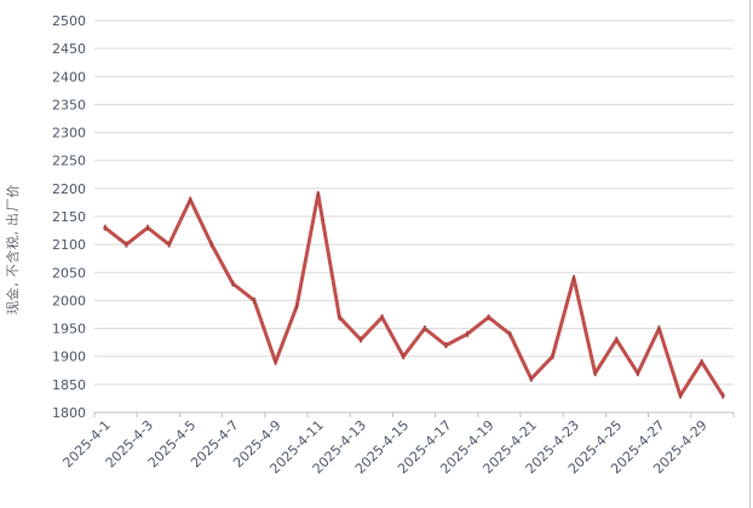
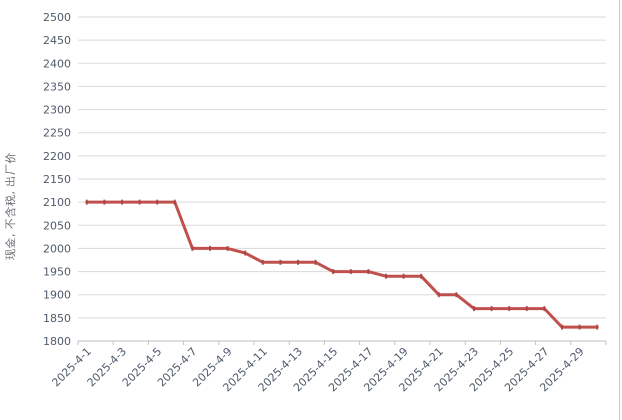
2025-4-1: 2130 -> 2100
2025-4-3: 2130 -> 2100
2025-4-5: 2180 -> 2100
2025-4-7: 2030 -> 2000
2025-4-9: 1890 -> 2000
2025-4-11: 2190 -> 1970
2025-4-13: 1930 -> 1970
2025-4-15: 1900 -> 1950
2025-4-17: 1920 -> 1950
2025-4-19: 1970 -> 1940
2025-4-21: 1860 -> 1900
2025-4-23: 2040 -> 1870
2025-4-25: 1930 -> 1870
2025-4-27: 1950 -> 1870
2025-4-29: 1890 -> 1830
